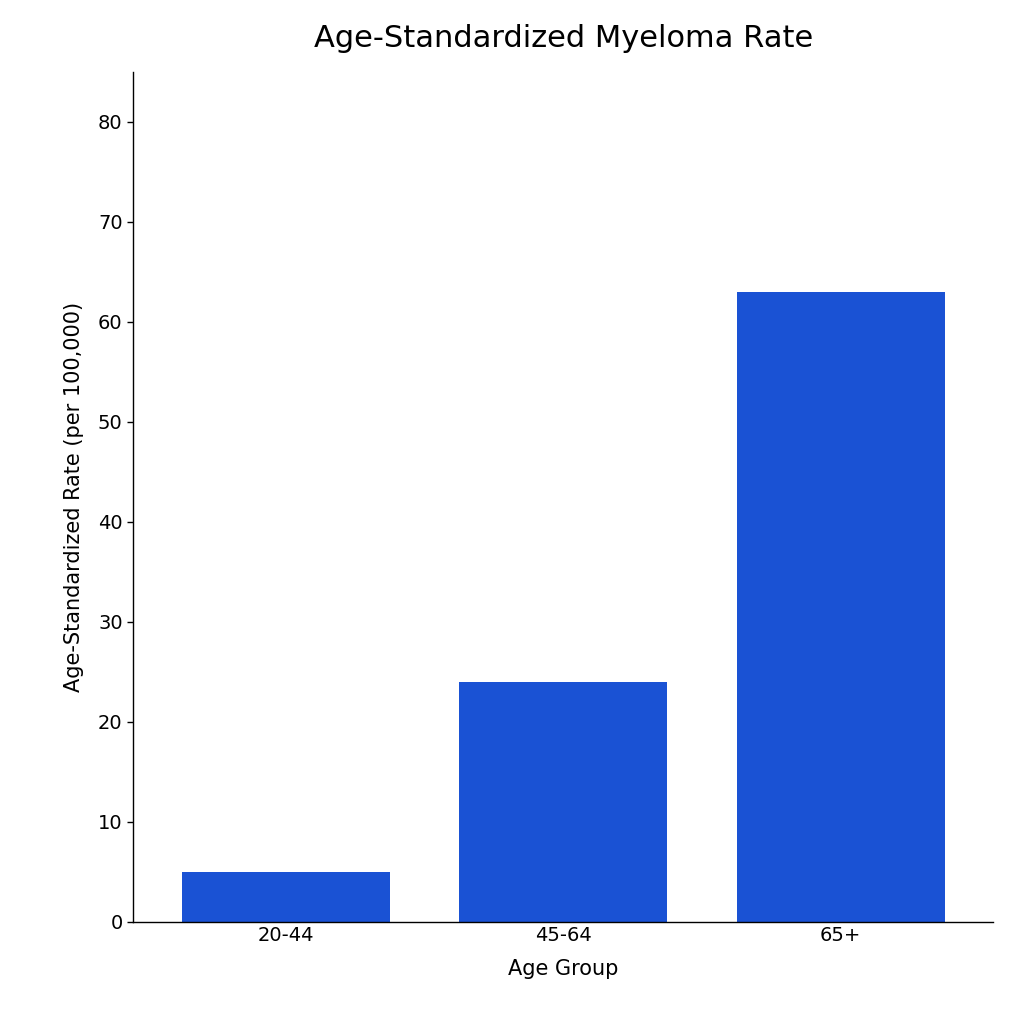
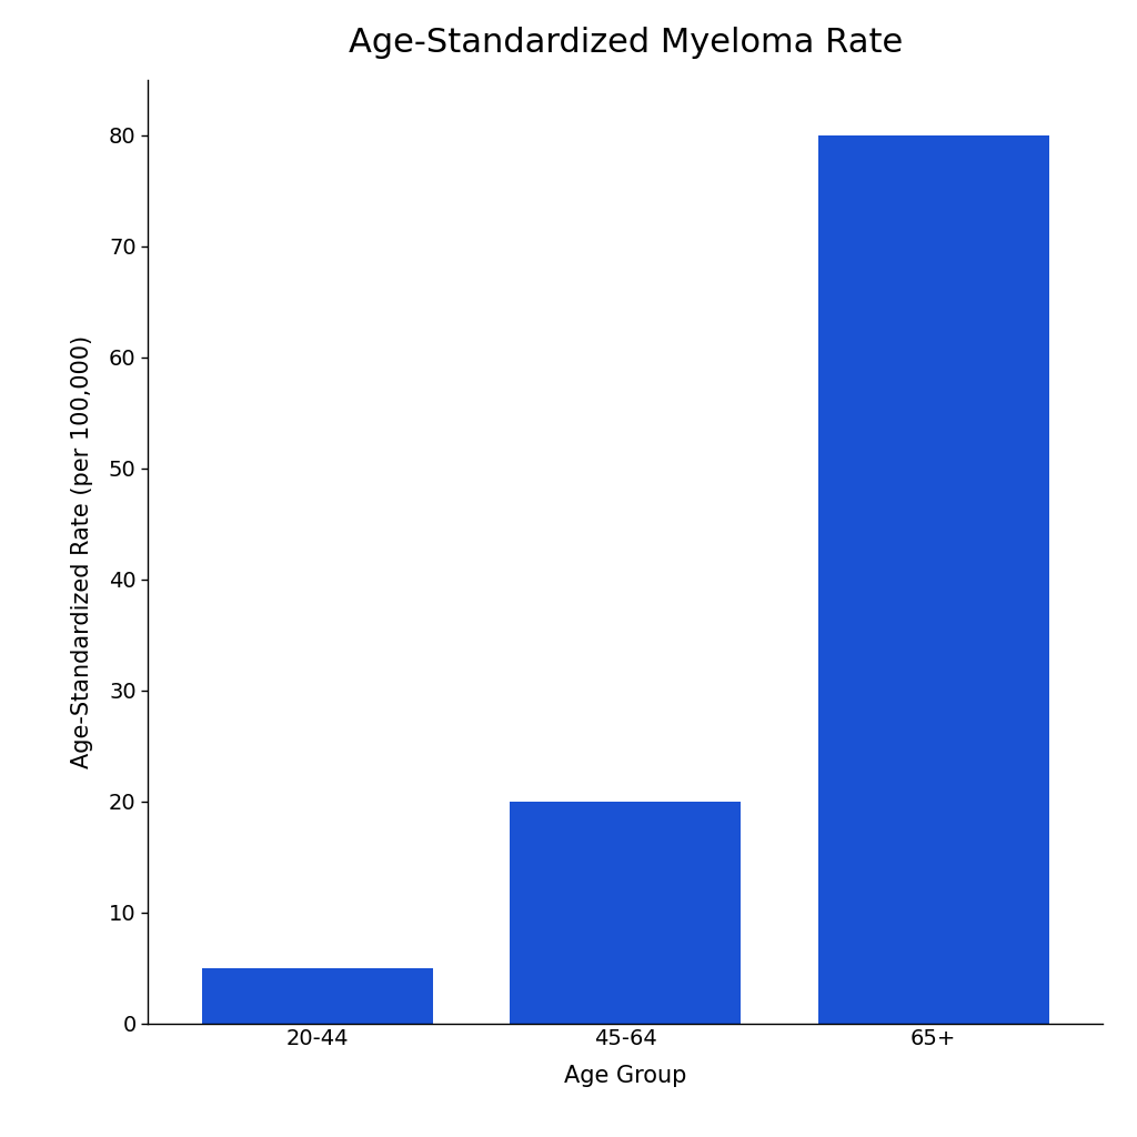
45-64: 24 -> 20
65+: 63 -> 80
